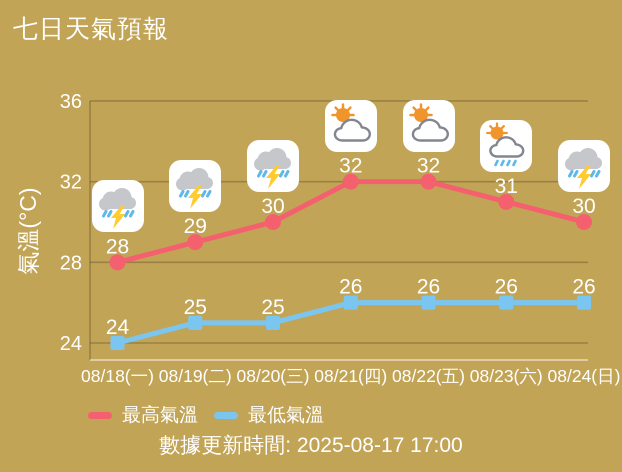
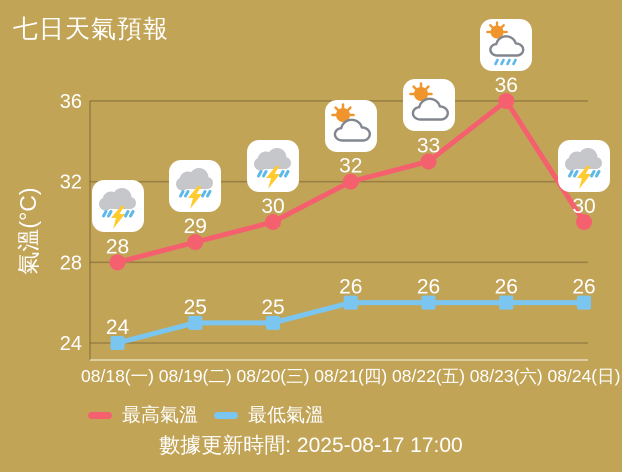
最高氣溫/08/22(五): 32 -> 33
最高氣溫/08/23(六): 31 -> 36
